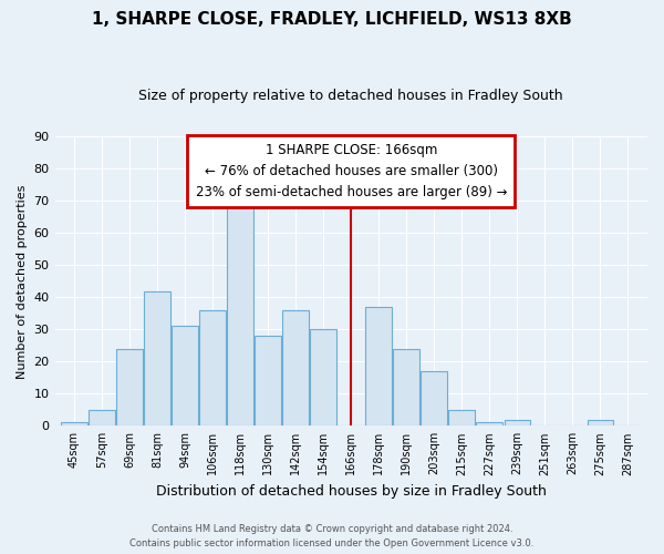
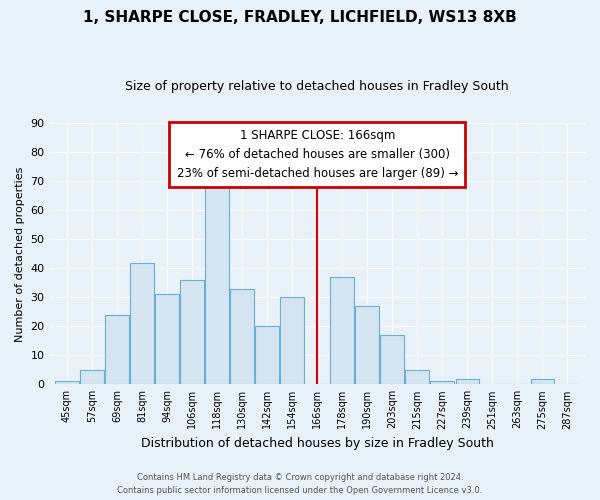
130sqm: 28 -> 33
142sqm: 36 -> 20
190sqm: 24 -> 27
